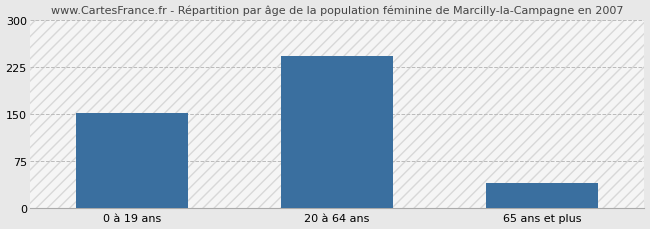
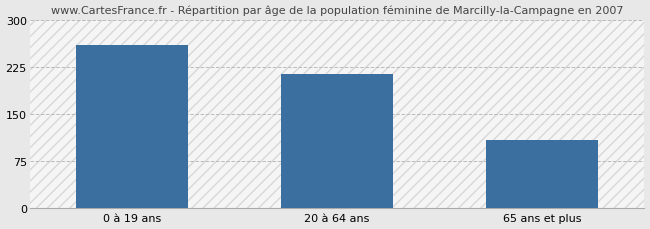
0 à 19 ans: 152 -> 260
20 à 64 ans: 243 -> 214
65 ans et plus: 40 -> 108
